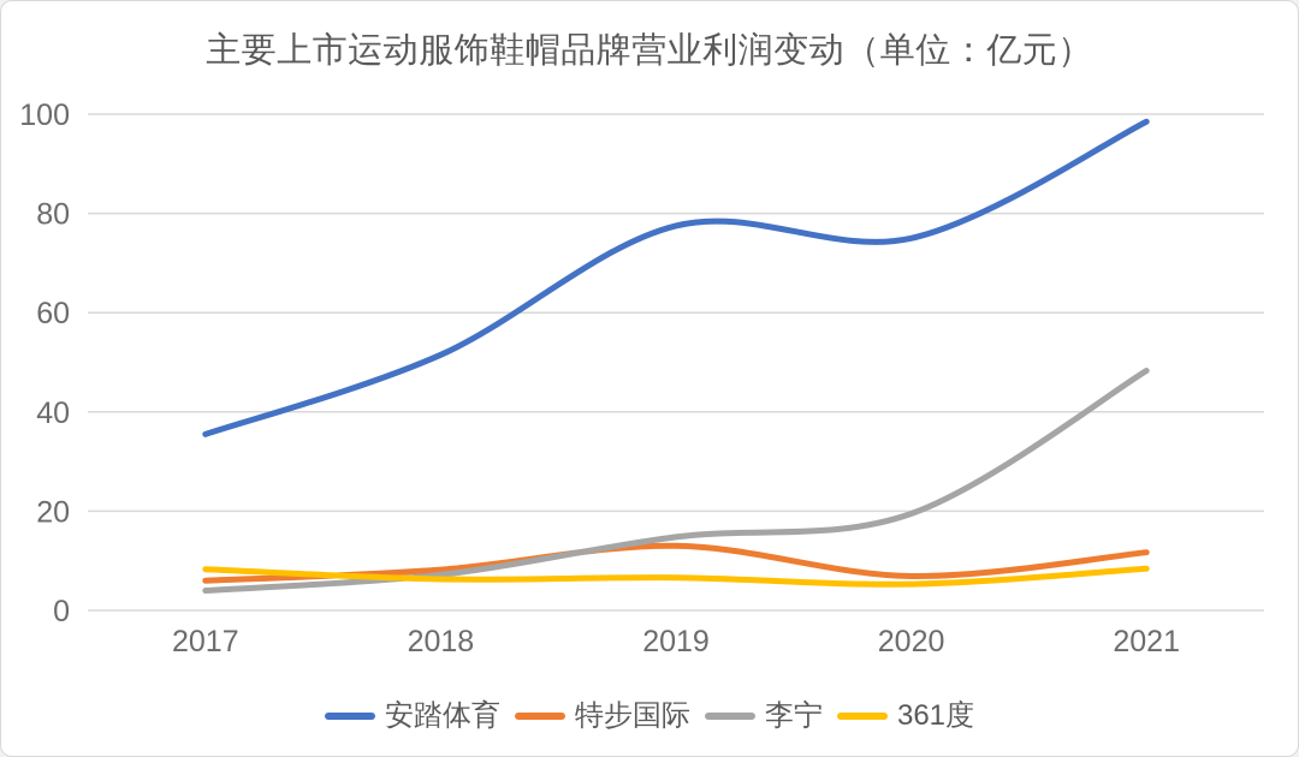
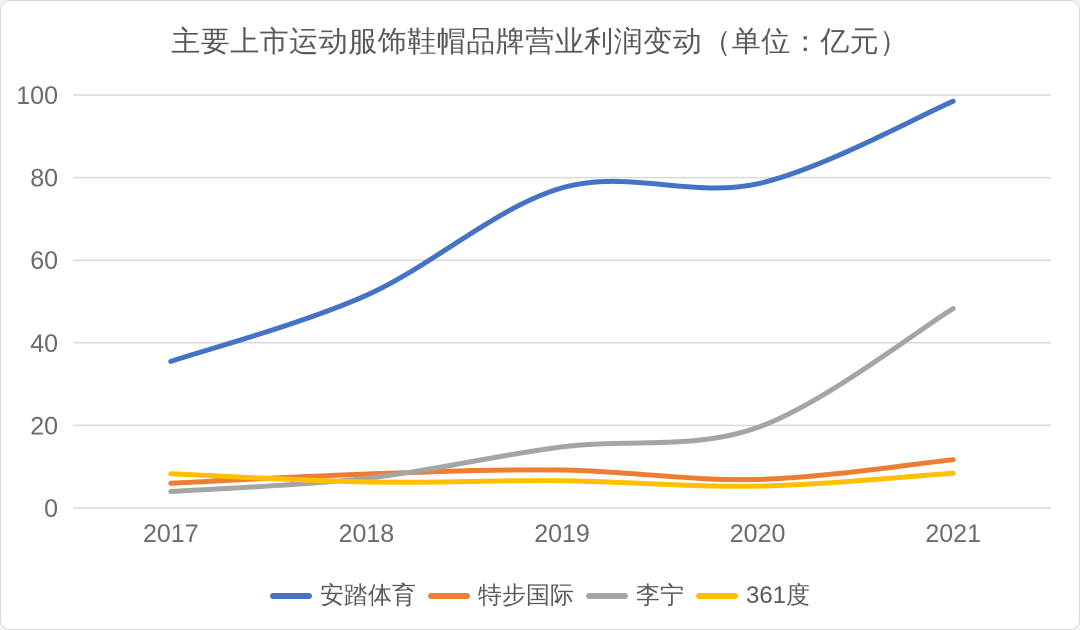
特步国际/2019: 13 -> 9
安踏体育/2020: 75 -> 78
